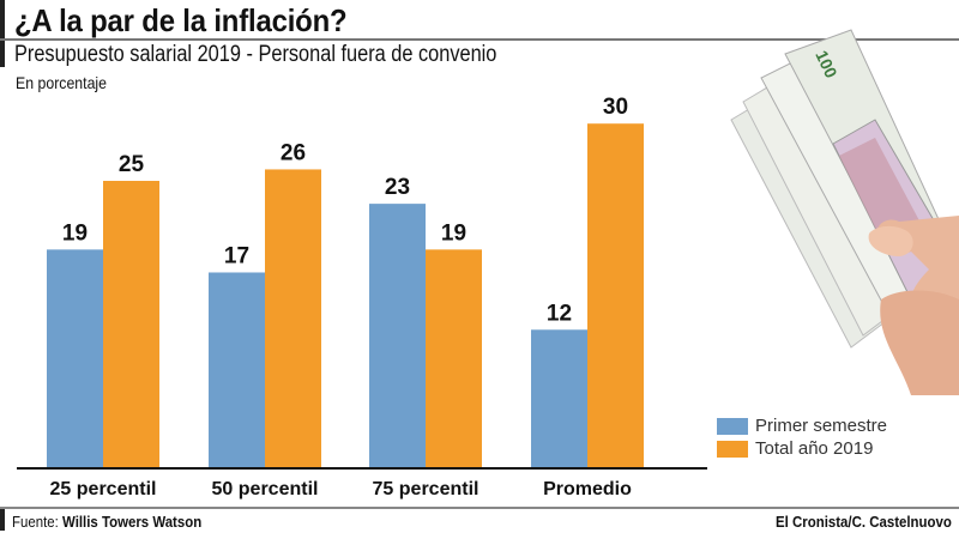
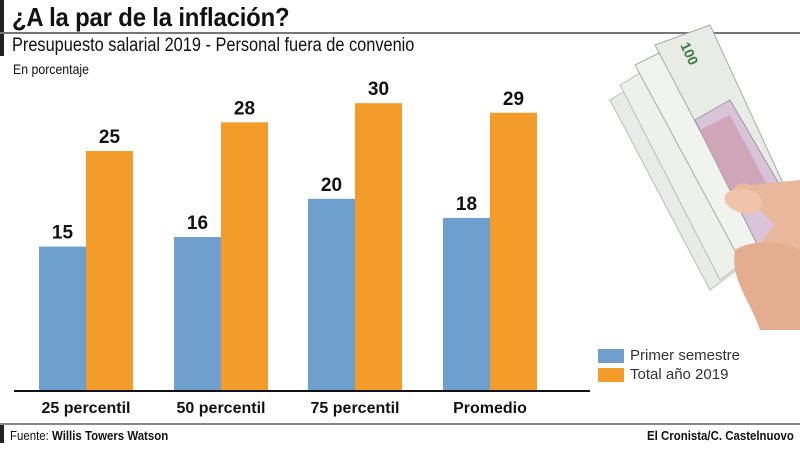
Primer semestre/25 percentil: 19 -> 15
Primer semestre/50 percentil: 17 -> 16
Total año 2019/50 percentil: 26 -> 28
Primer semestre/75 percentil: 23 -> 20
Total año 2019/75 percentil: 19 -> 30
Primer semestre/Promedio: 12 -> 18
Total año 2019/Promedio: 30 -> 29
